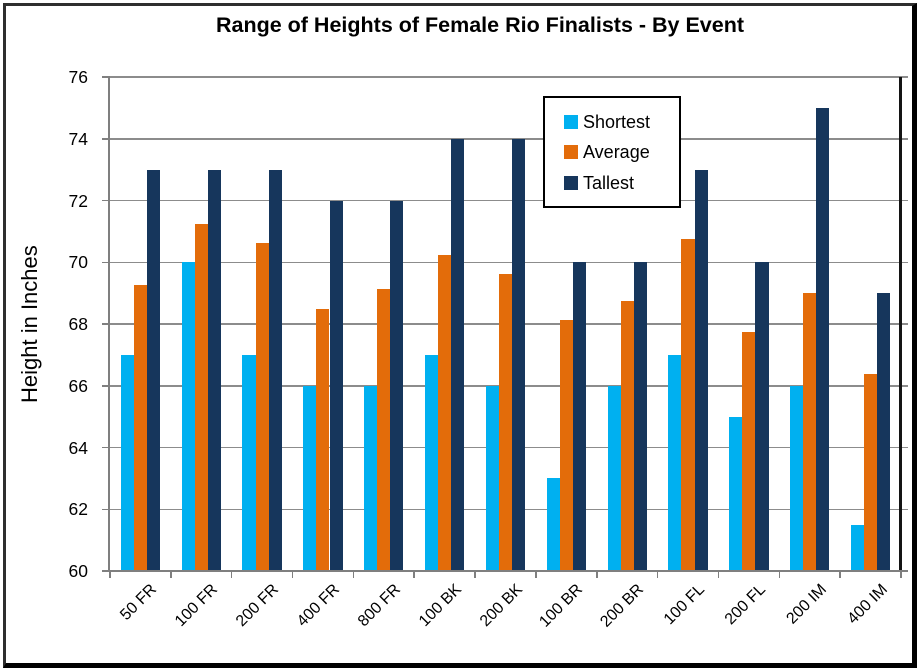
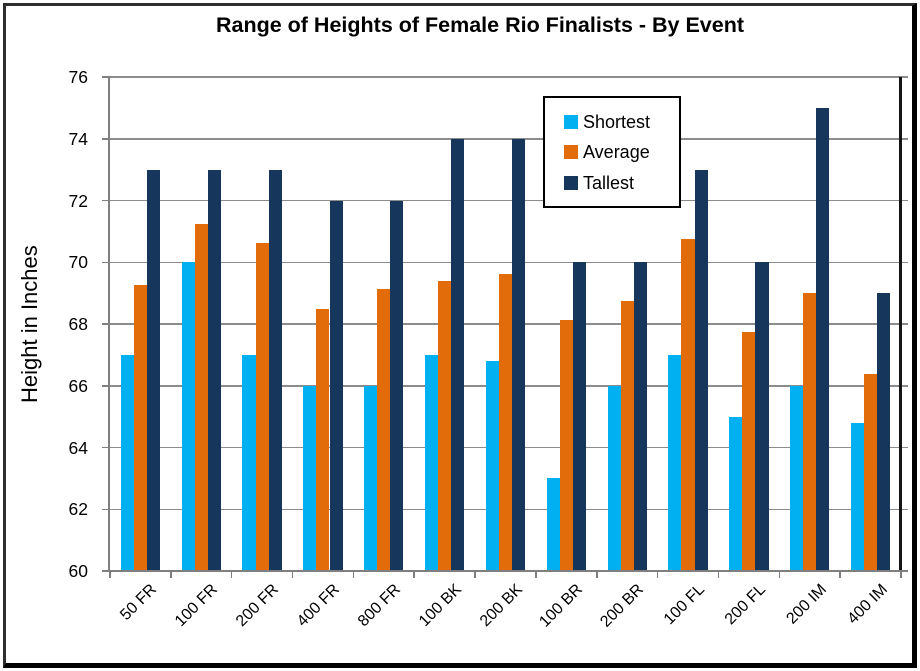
Average/100 BK: 70.2 -> 69.4
Shortest/200 BK: 66.0 -> 66.8
Shortest/400 IM: 61.5 -> 64.8
